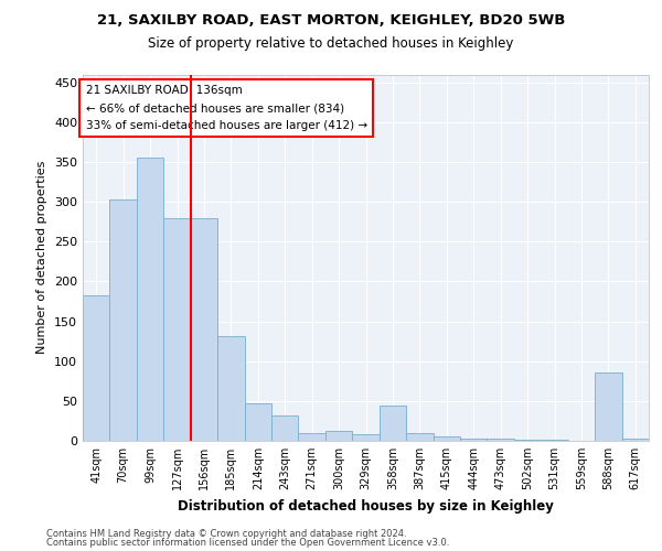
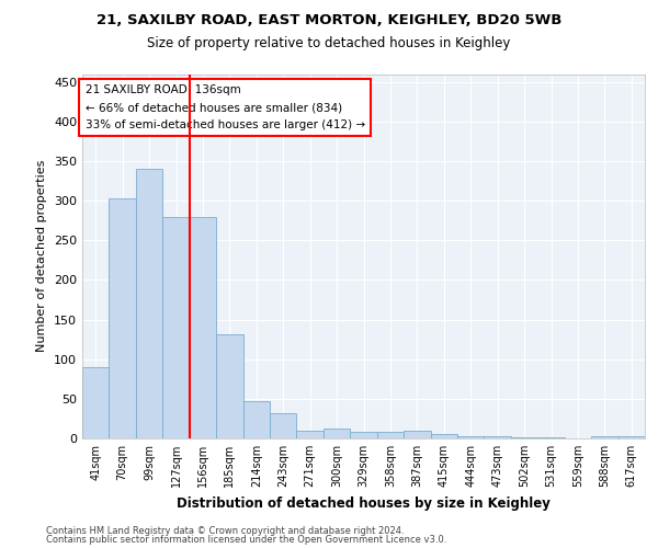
41sqm: 182 -> 90
99sqm: 356 -> 341
358sqm: 44 -> 8
588sqm: 86 -> 3
